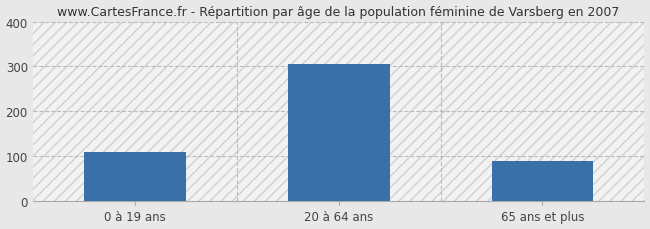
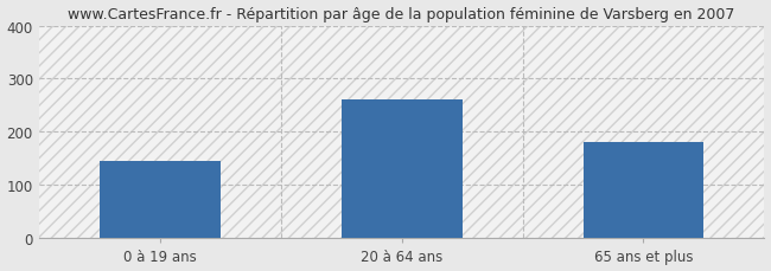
0 à 19 ans: 110 -> 145
20 à 64 ans: 305 -> 260
65 ans et plus: 90 -> 180
